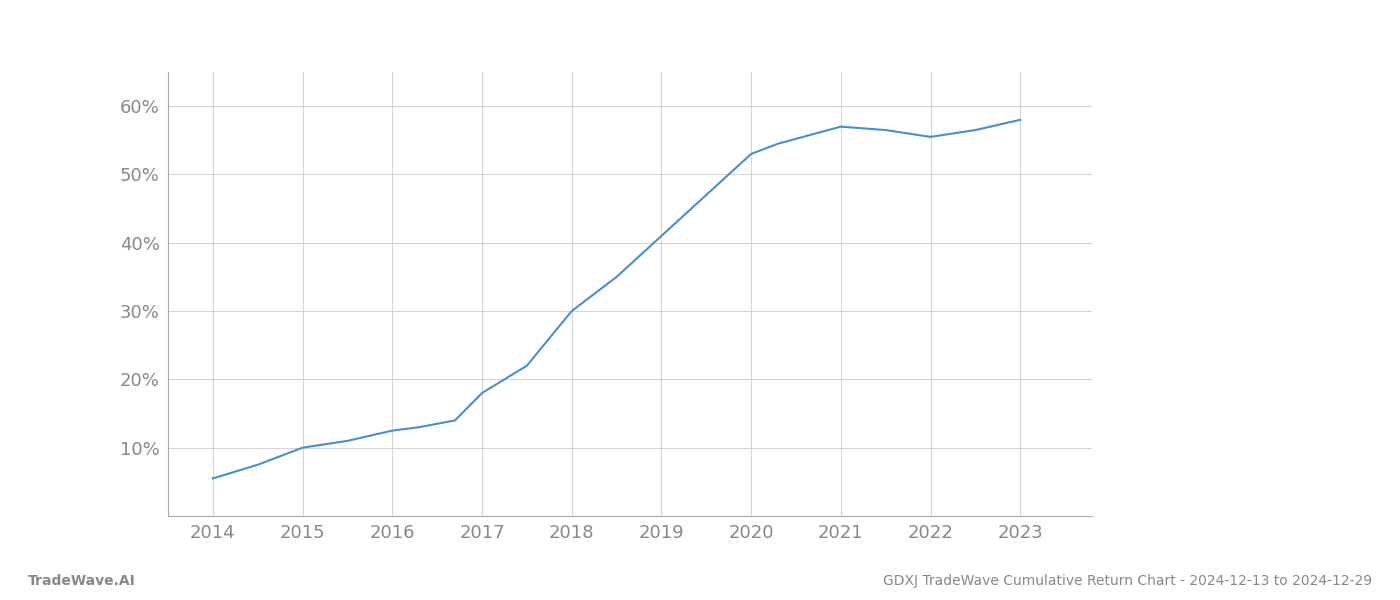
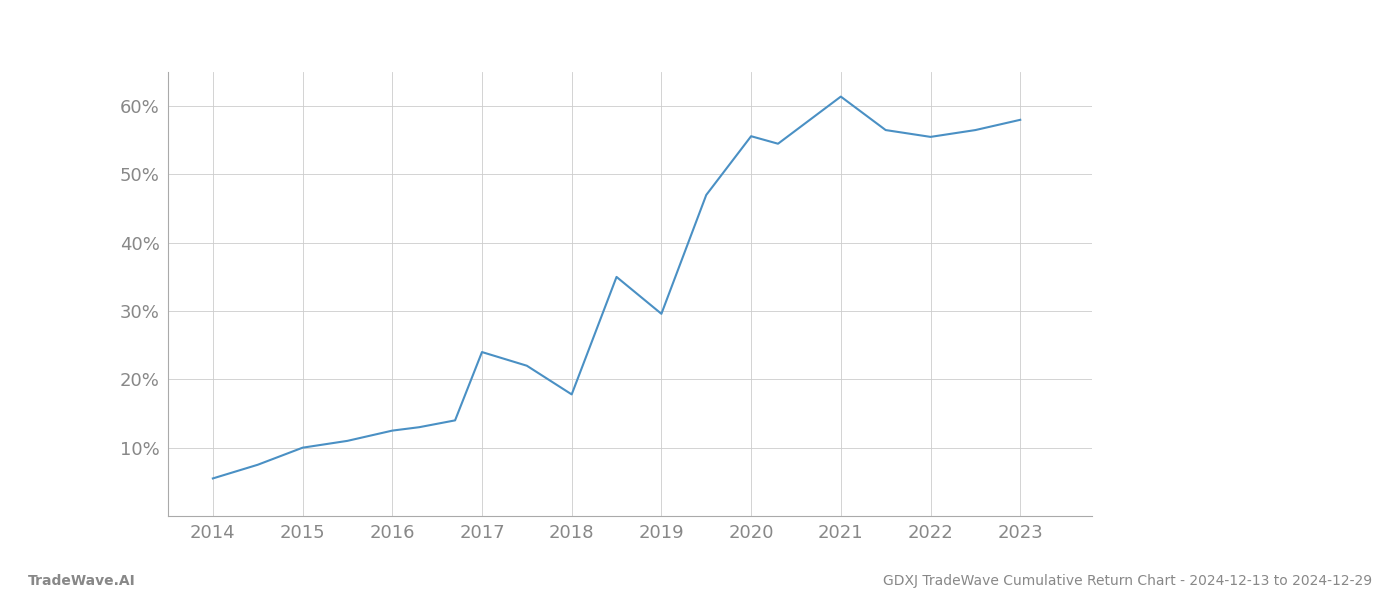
2017: 18.0% -> 24.0%
2018: 30.0% -> 17.8%
2019: 41.0% -> 29.6%
2020: 53.0% -> 55.6%
2021: 57.0% -> 61.4%
